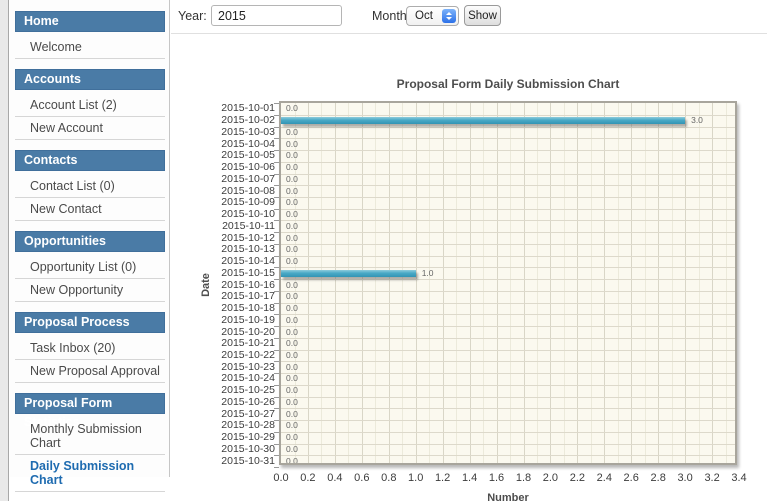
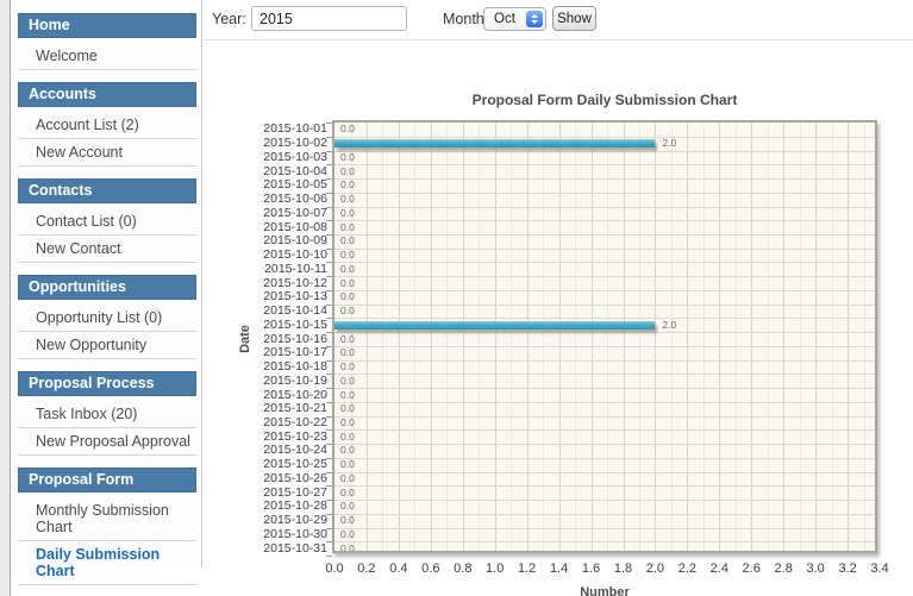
2015-10-02: 3.0 -> 2.0
2015-10-15: 1.0 -> 2.0
